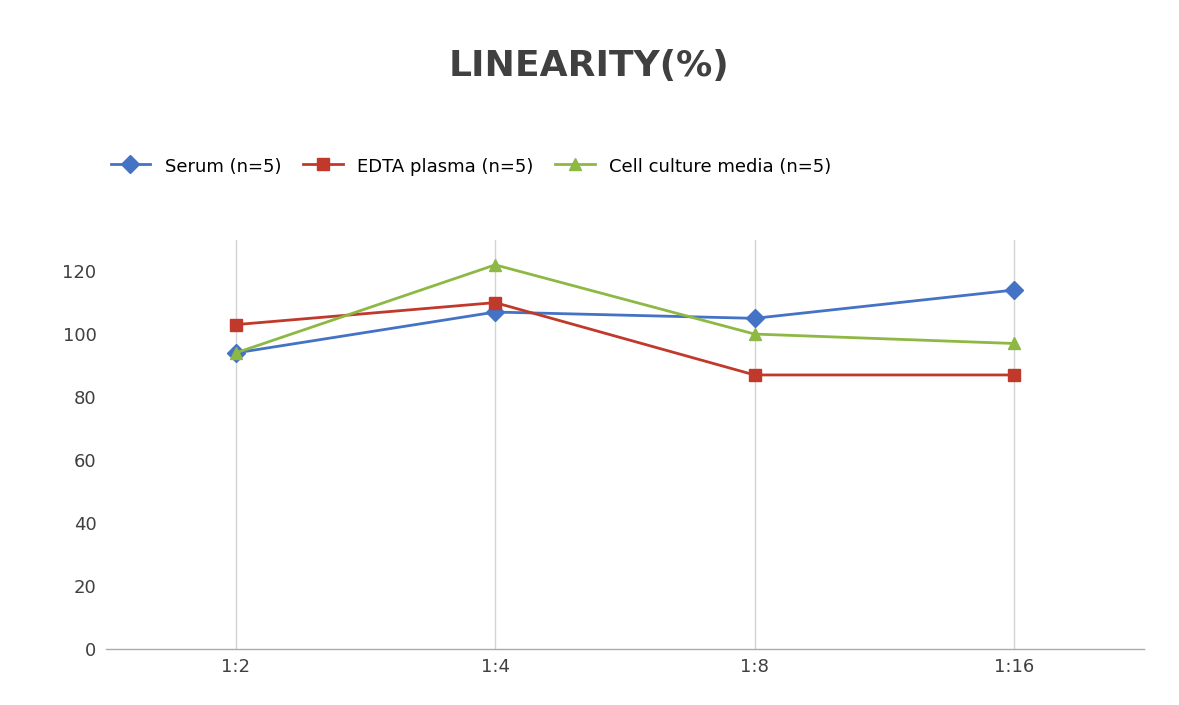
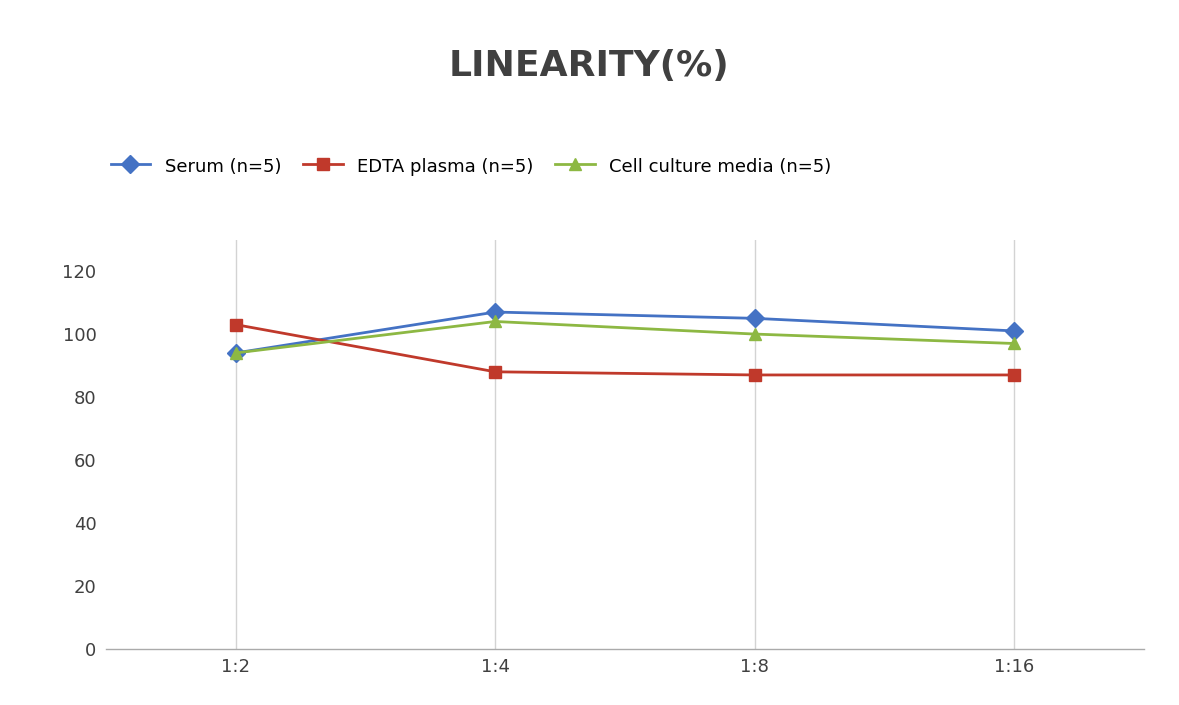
EDTA plasma (n=5)/1:4: 110 -> 88
Cell culture media (n=5)/1:4: 122 -> 104
Serum (n=5)/1:16: 114 -> 101
